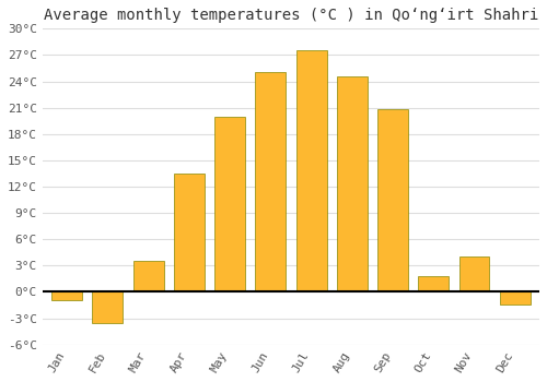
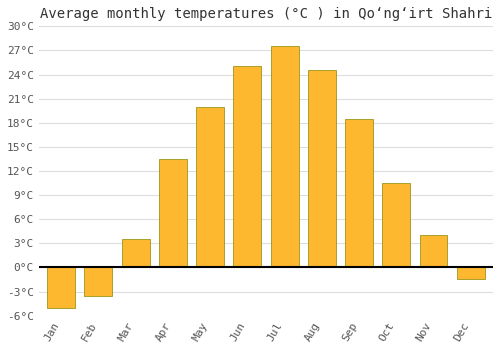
Jan: -1.0°C -> -5.0°C
Sep: 20.8°C -> 18.5°C
Oct: 1.8°C -> 10.5°C
